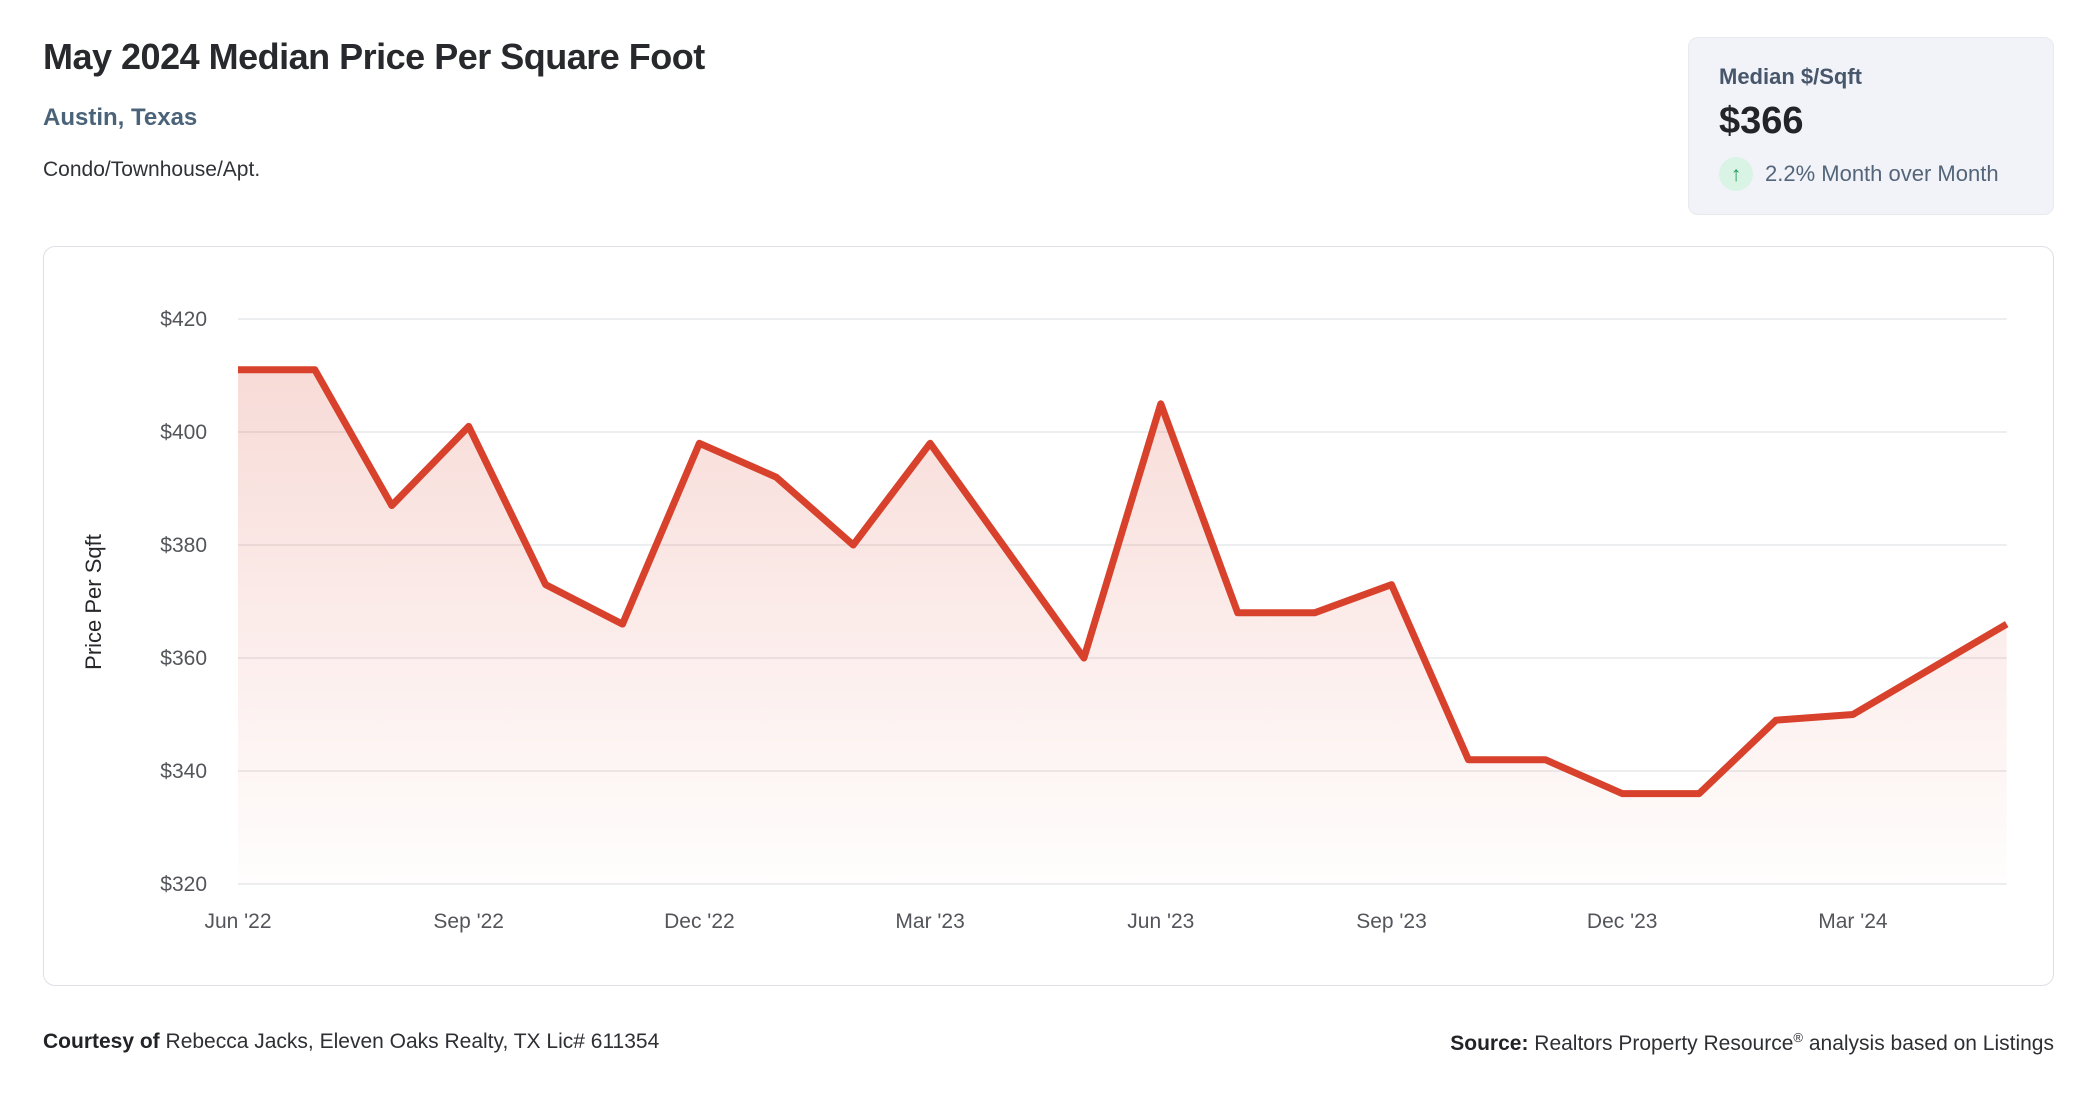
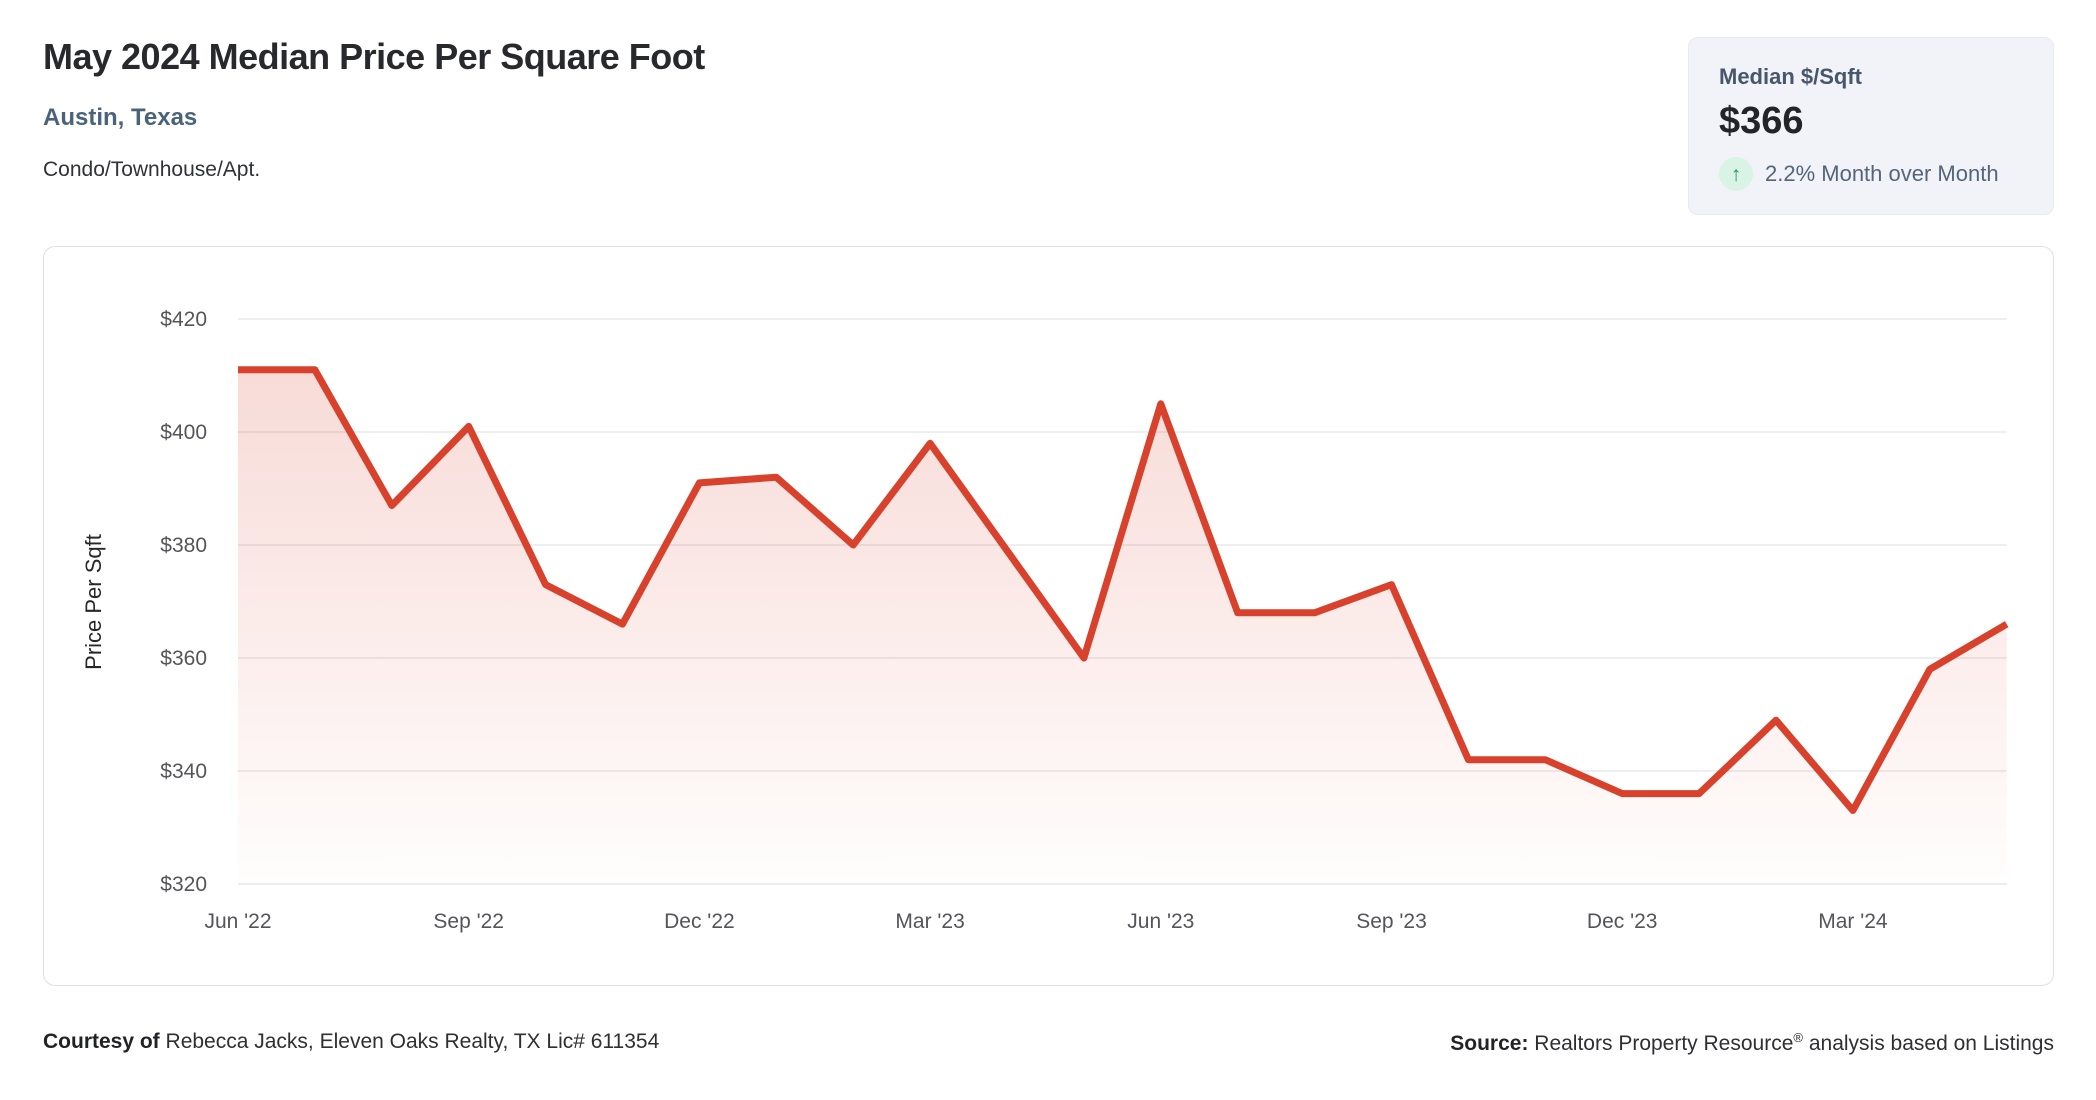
Dec '22: $398 -> $391
Mar '24: $350 -> $333
